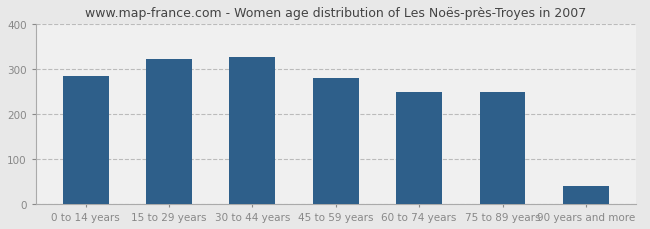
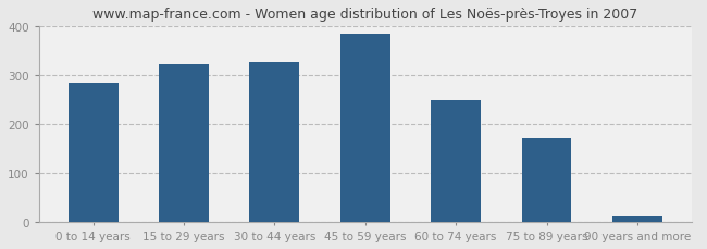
45 to 59 years: 280 -> 385
75 to 89 years: 250 -> 172
90 years and more: 40 -> 12
